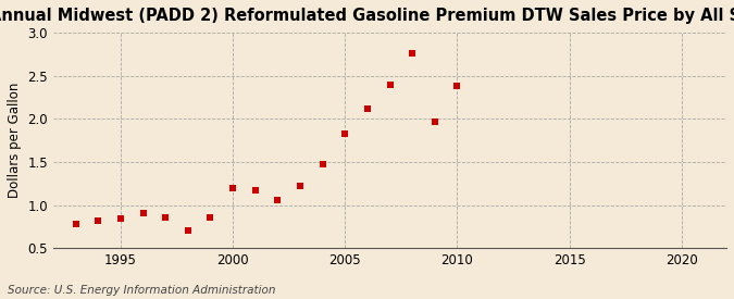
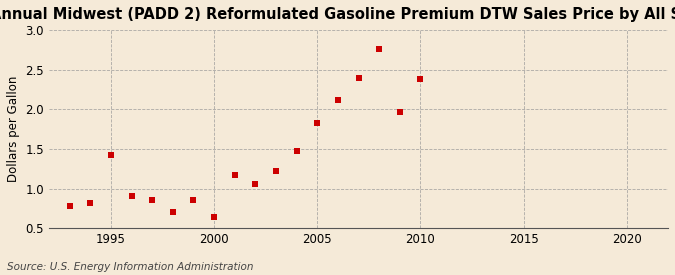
1995: 0.84 -> 1.42
2000: 1.20 -> 0.64
